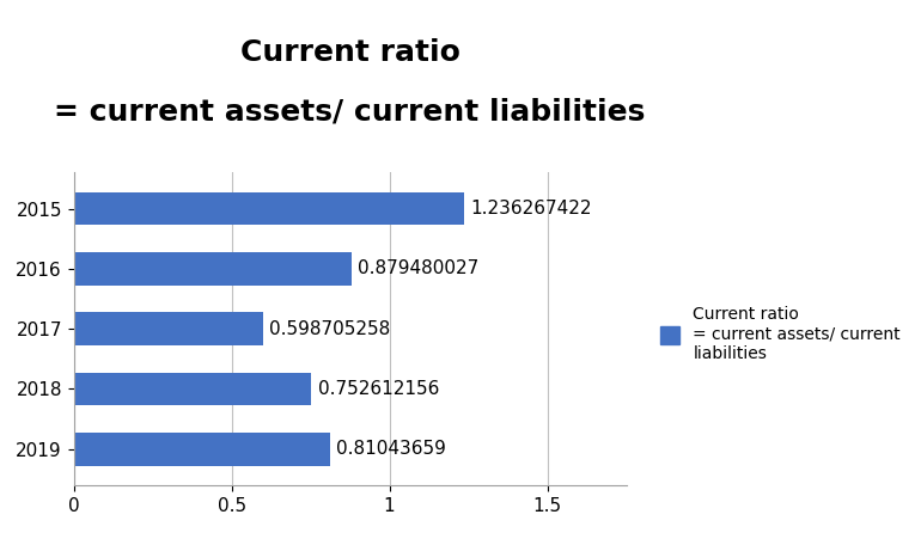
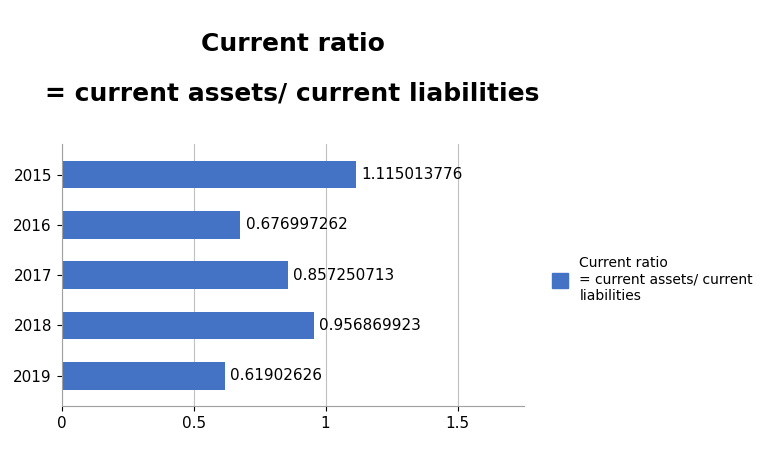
2015: 1.236267422 -> 1.115013776
2016: 0.879480027 -> 0.676997262
2017: 0.598705258 -> 0.857250713
2018: 0.752612156 -> 0.956869923
2019: 0.81043659 -> 0.61902626
